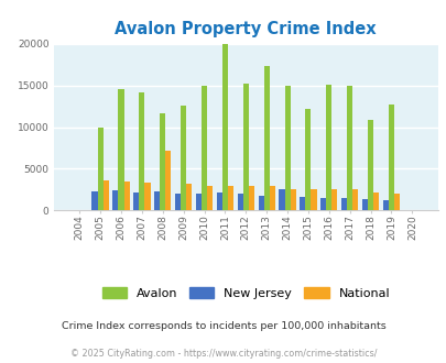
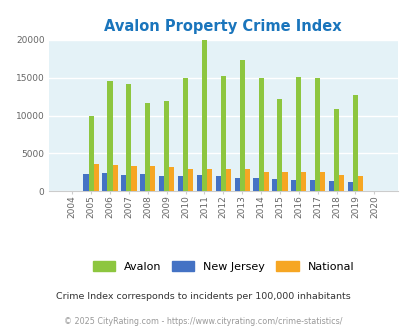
National/2008: 7200 -> 3300
Avalon/2009: 12600 -> 11900
New Jersey/2014: 2600 -> 1700
